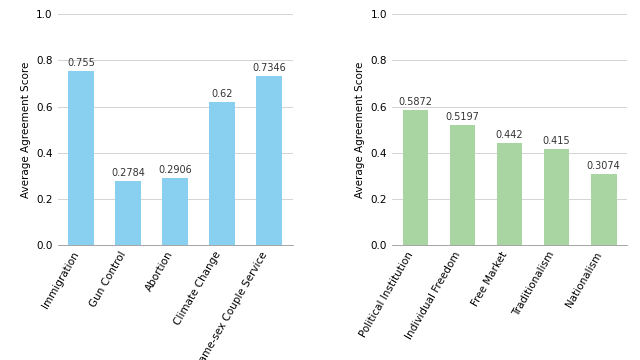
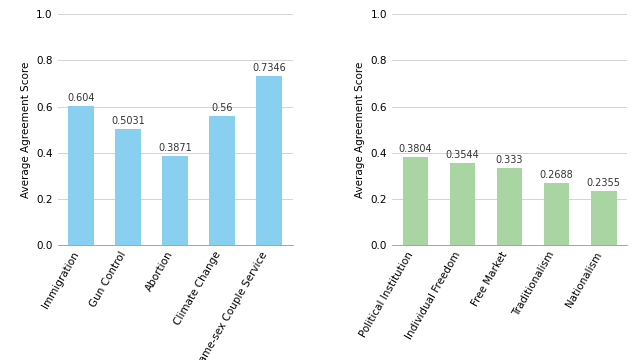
Immigration: 0.755 -> 0.604
Gun Control: 0.2784 -> 0.5031
Abortion: 0.2906 -> 0.3871
Climate Change: 0.62 -> 0.56
Political Institution: 0.5872 -> 0.3804
Individual Freedom: 0.5197 -> 0.3544
Free Market: 0.442 -> 0.333
Traditionalism: 0.415 -> 0.2688
Nationalism: 0.3074 -> 0.2355
